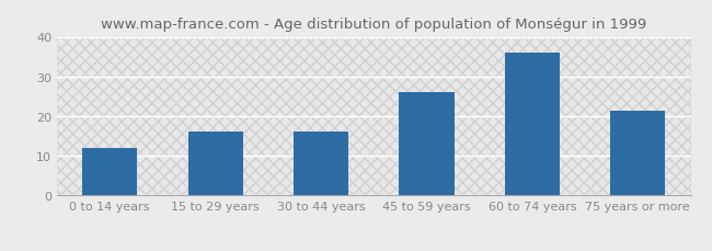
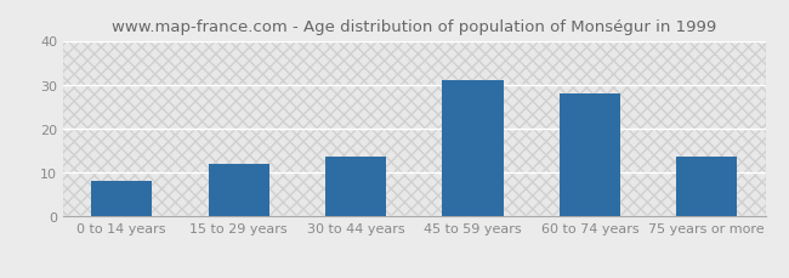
0 to 14 years: 12.0 -> 8.0
15 to 29 years: 16.0 -> 12.0
30 to 44 years: 16.0 -> 13.5
45 to 59 years: 26.0 -> 31.0
60 to 74 years: 36.0 -> 28.0
75 years or more: 21.5 -> 13.5
